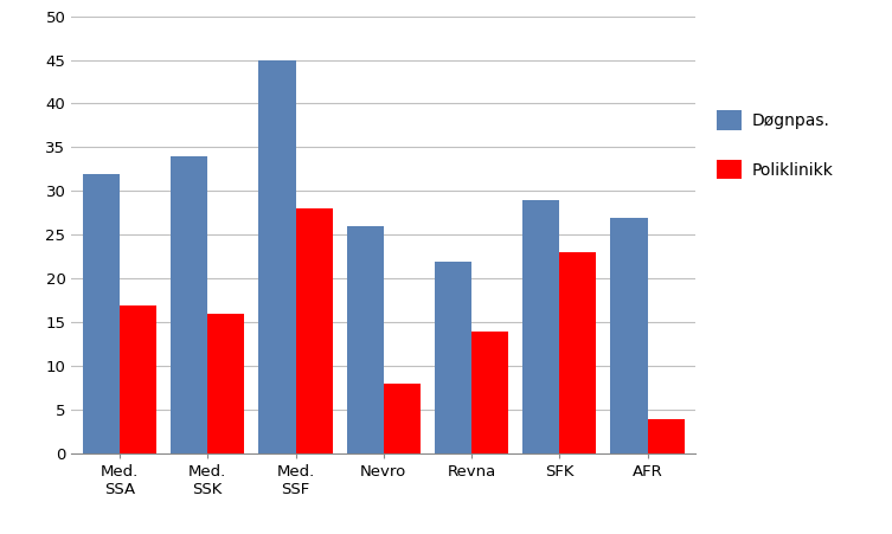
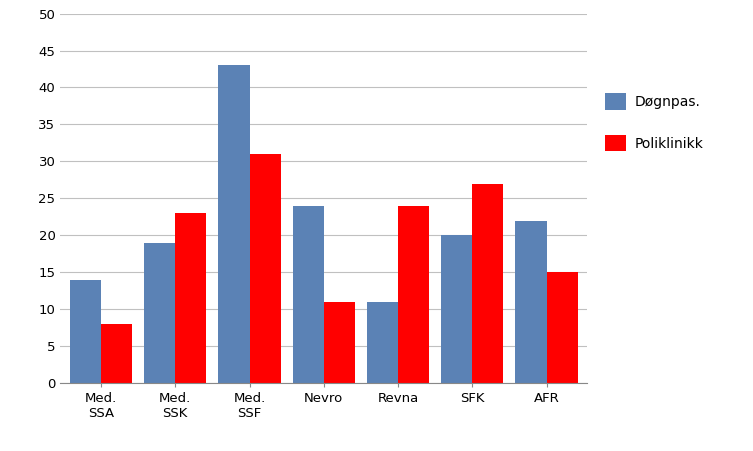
Døgnpas./Med. SSA: 32 -> 14
Poliklinikk/Med. SSA: 17 -> 8
Døgnpas./Med. SSK: 34 -> 19
Poliklinikk/Med. SSK: 16 -> 23
Døgnpas./Med. SSF: 45 -> 43
Poliklinikk/Med. SSF: 28 -> 31
Døgnpas./Nevro: 26 -> 24
Poliklinikk/Nevro: 8 -> 11
Døgnpas./Revna: 22 -> 11
Poliklinikk/Revna: 14 -> 24
Døgnpas./SFK: 29 -> 20
Poliklinikk/SFK: 23 -> 27
Døgnpas./AFR: 27 -> 22
Poliklinikk/AFR: 4 -> 15
